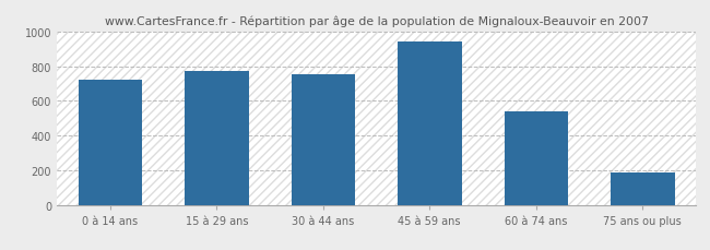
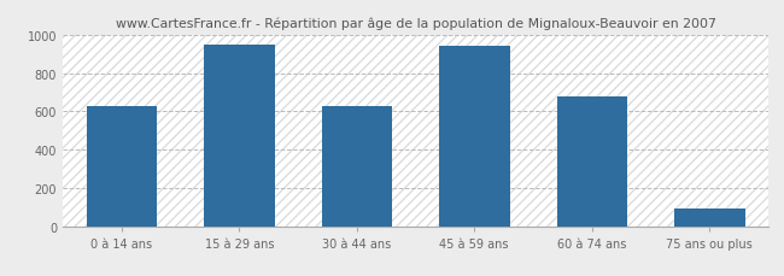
0 à 14 ans: 720 -> 630
15 à 29 ans: 780 -> 950
30 à 44 ans: 750 -> 630
60 à 74 ans: 540 -> 680
75 ans ou plus: 190 -> 90
